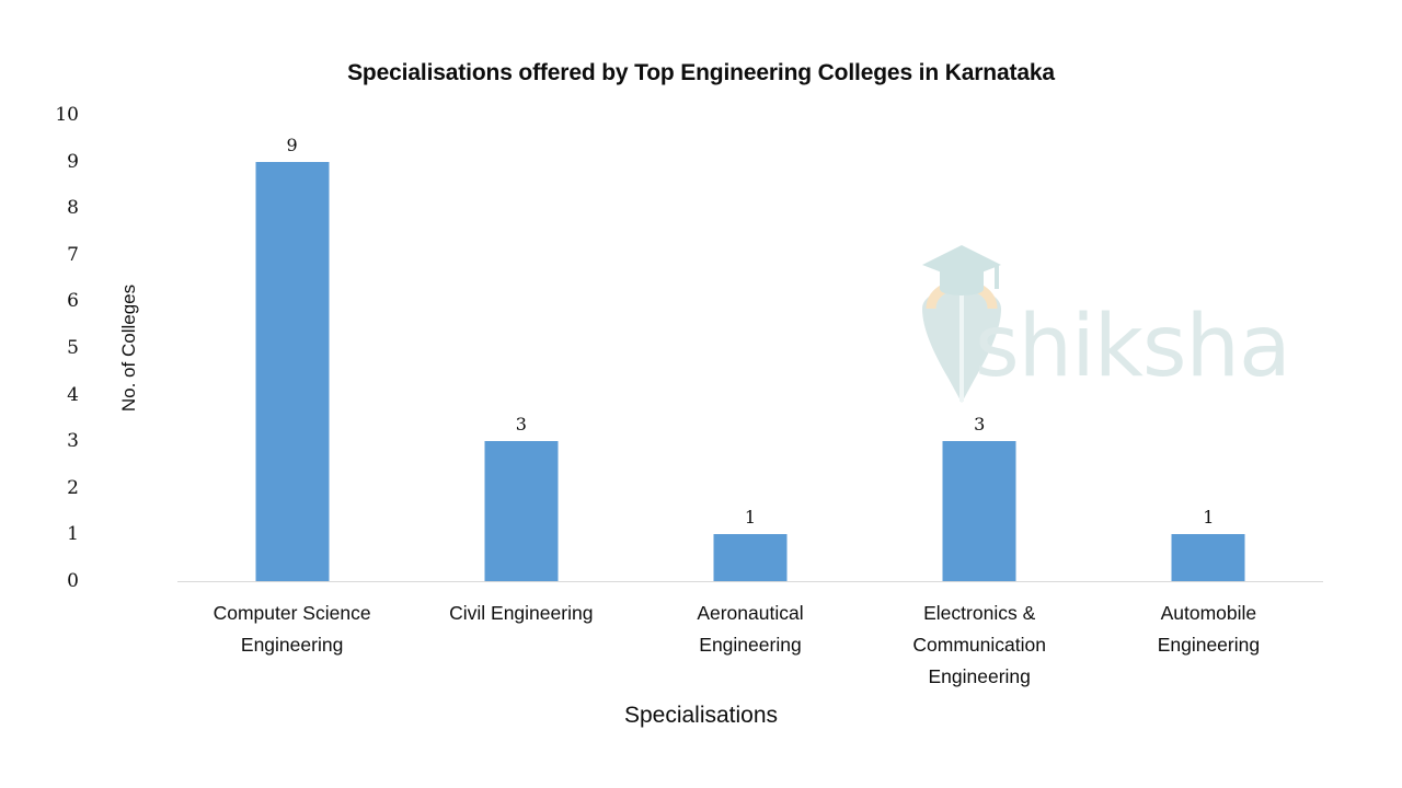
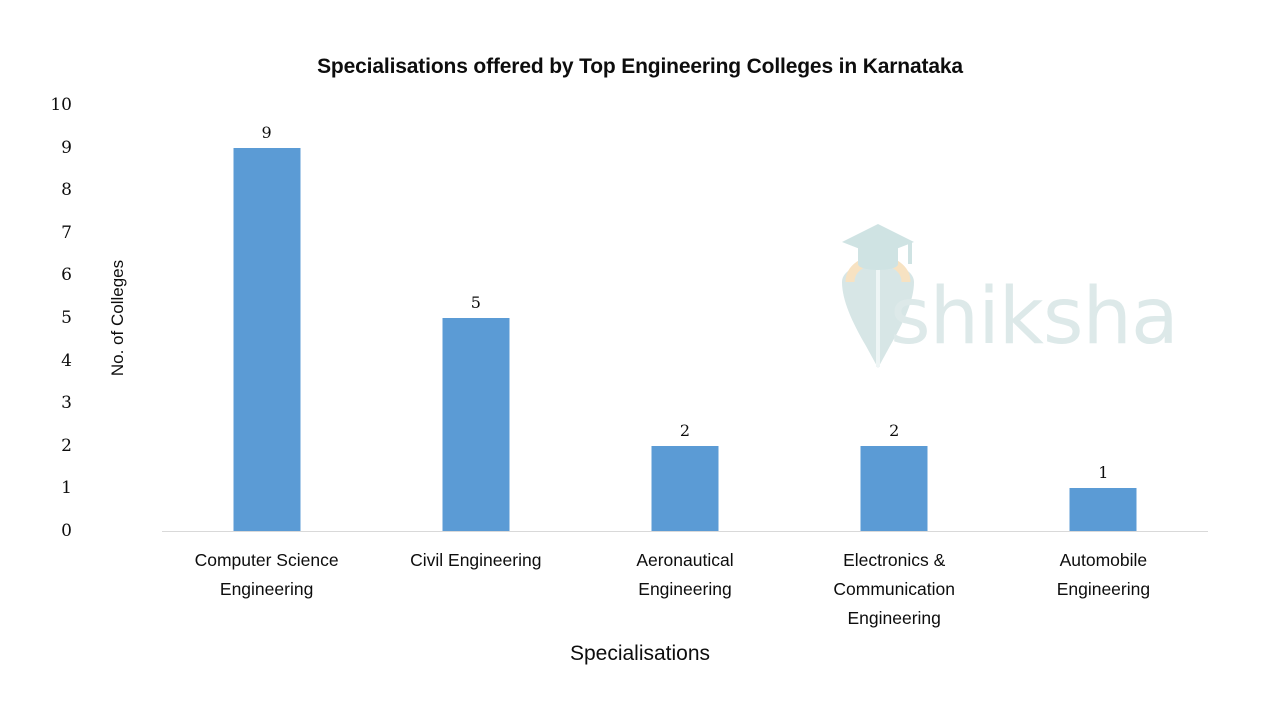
Civil Engineering: 3 -> 5
Aeronautical Engineering: 1 -> 2
Electronics & Communication Engineering: 3 -> 2
